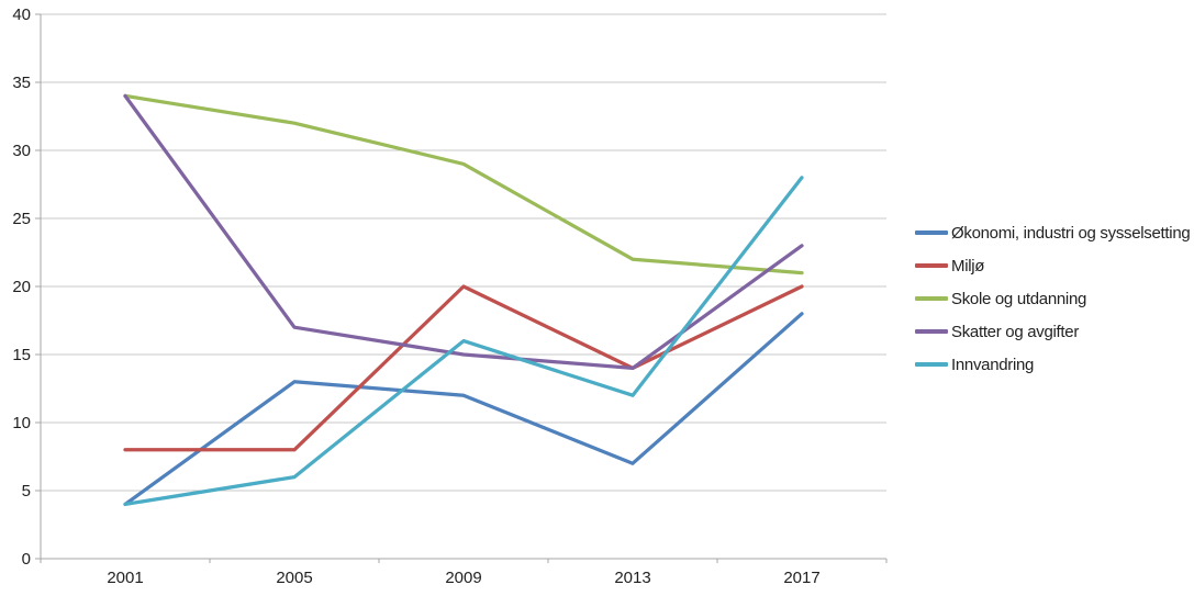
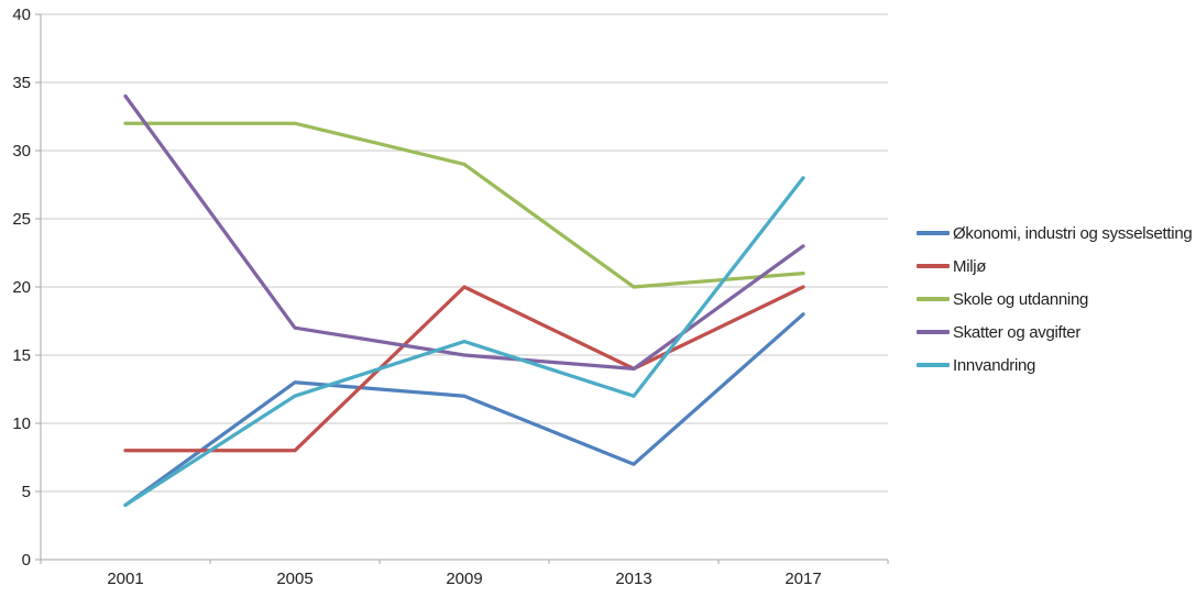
Skole og utdanning/2001: 34 -> 32
Innvandring/2005: 6 -> 12
Skole og utdanning/2013: 22 -> 20
